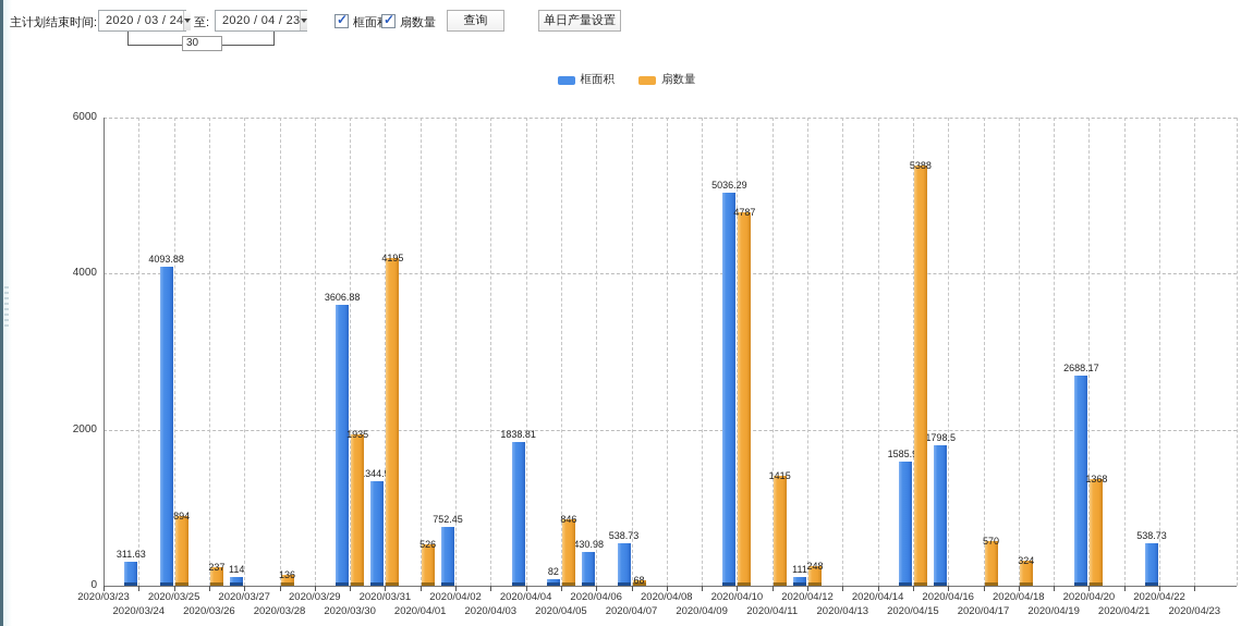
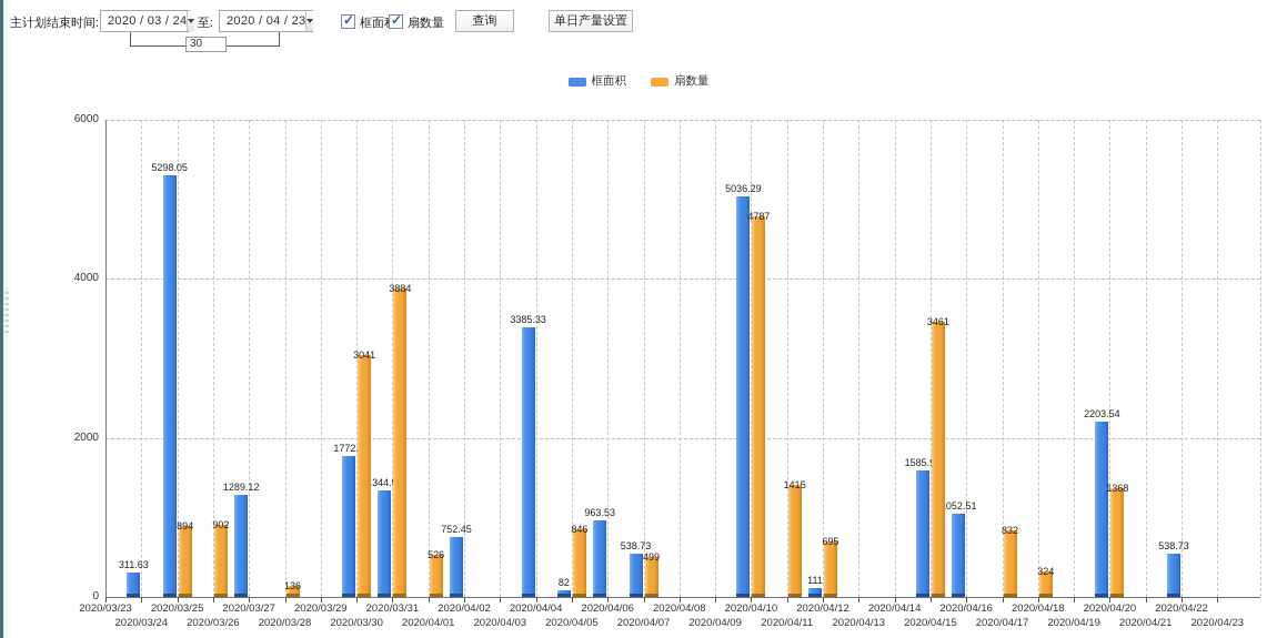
框面积/2020/03/25: 4093.88 -> 5298.05
扇数量/2020/03/26: 237 -> 902
框面积/2020/03/27: 114 -> 1289.12
框面积/2020/03/30: 3606.88 -> 1772.4
扇数量/2020/03/30: 1935 -> 3041
扇数量/2020/03/31: 4195 -> 3884
框面积/2020/04/04: 1838.81 -> 3385.33
框面积/2020/04/06: 430.98 -> 963.53
扇数量/2020/04/07: 68 -> 499
扇数量/2020/04/12: 248 -> 695
扇数量/2020/04/15: 5388 -> 3461
框面积/2020/04/16: 1798.5 -> 1052.51
扇数量/2020/04/17: 570 -> 832
框面积/2020/04/20: 2688.17 -> 2203.54
